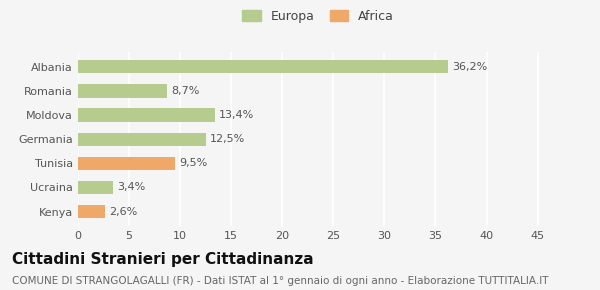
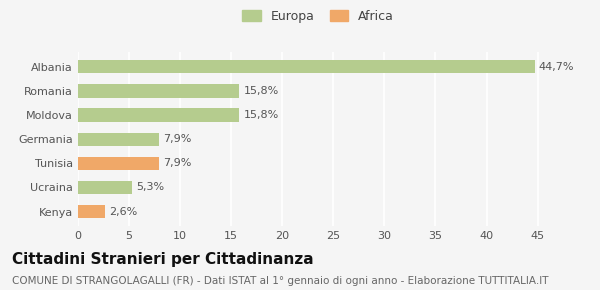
Albania: 36,2% -> 44,7%
Romania: 8,7% -> 15,8%
Moldova: 13,4% -> 15,8%
Germania: 12,5% -> 7,9%
Tunisia: 9,5% -> 7,9%
Ucraina: 3,4% -> 5,3%
